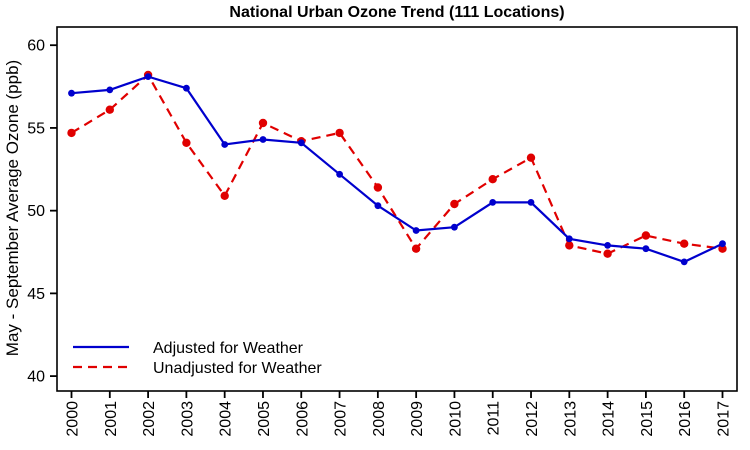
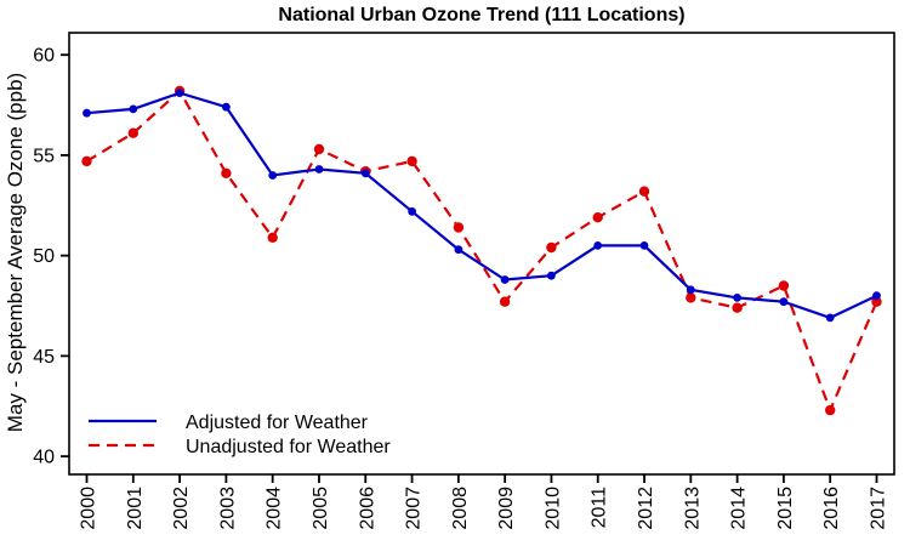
Unadjusted for Weather/2016: 48.0 -> 42.3
